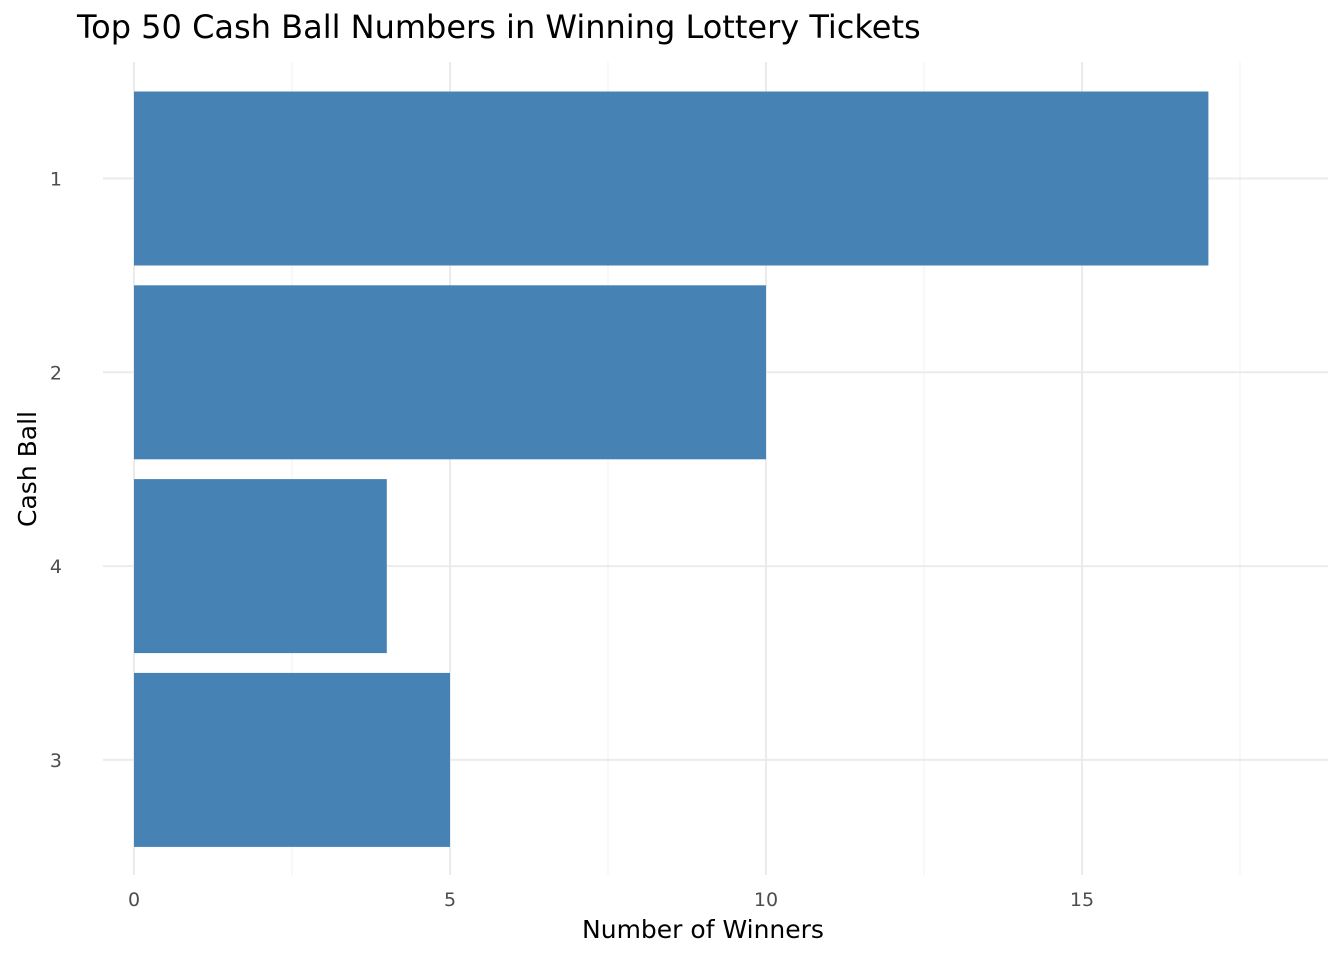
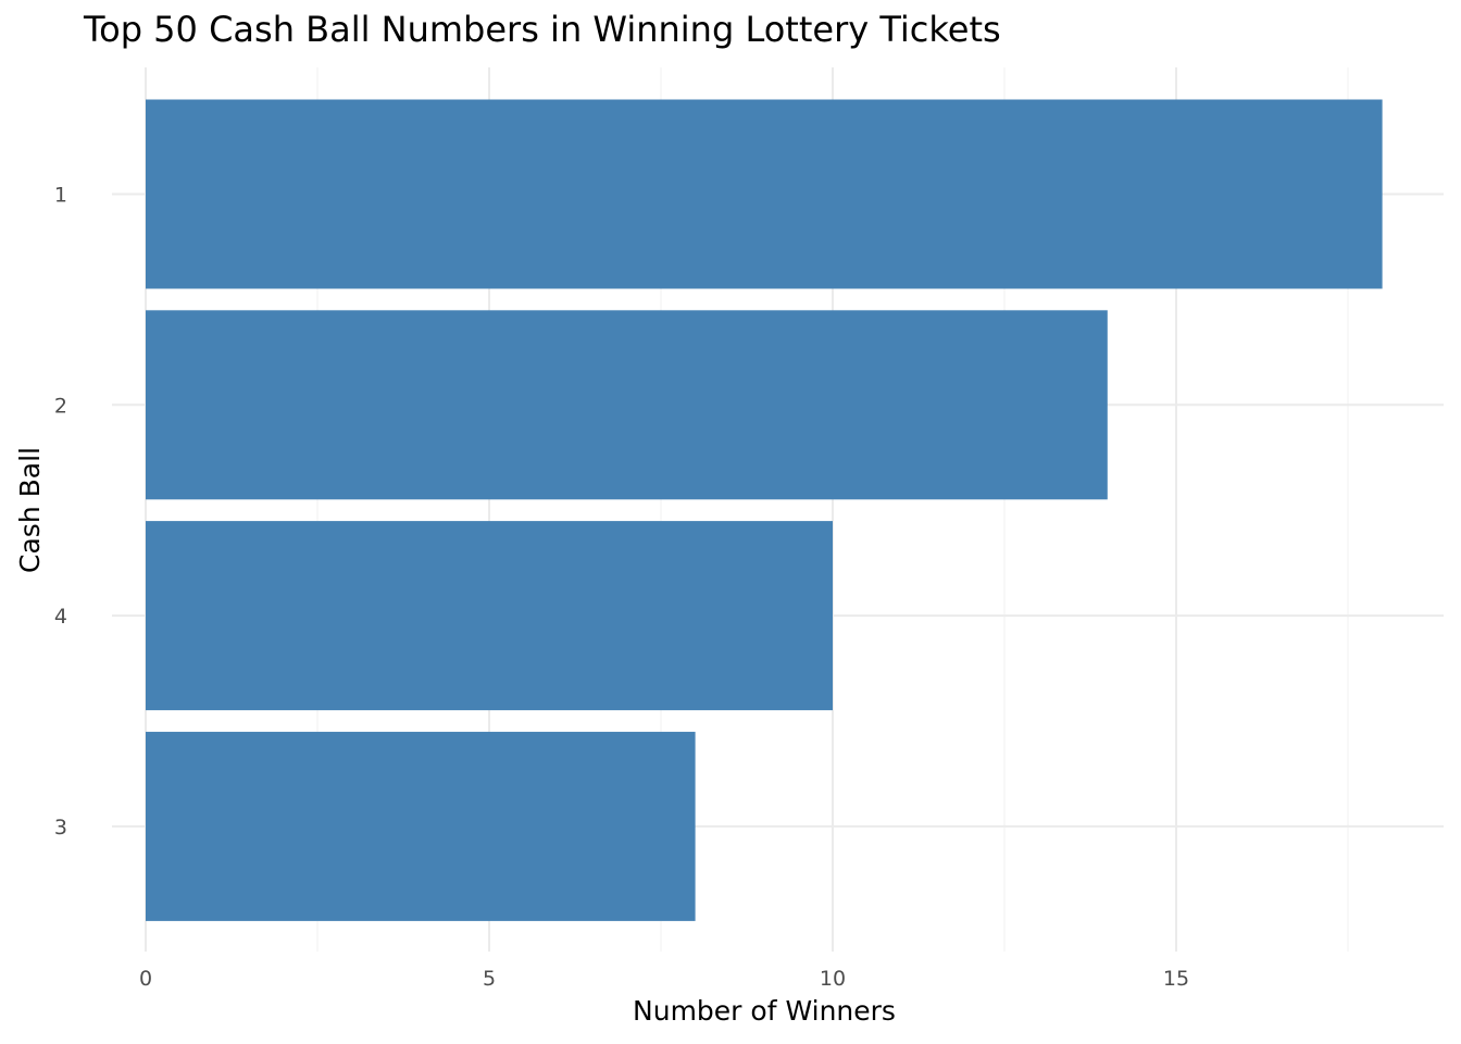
1: 17 -> 18
2: 10 -> 14
4: 4 -> 10
3: 5 -> 8
